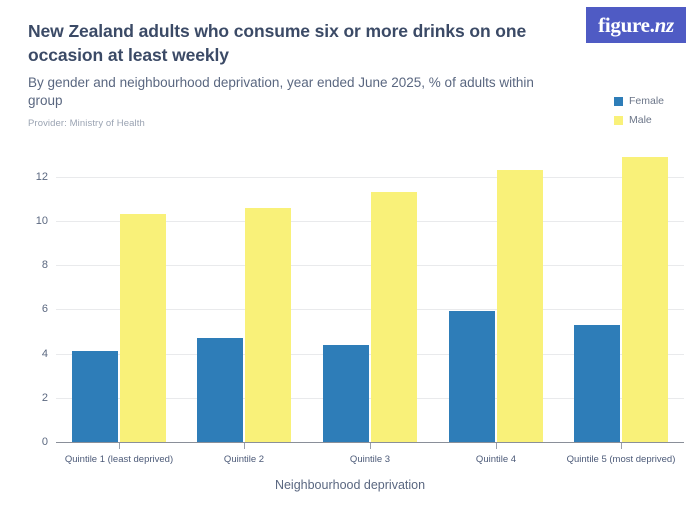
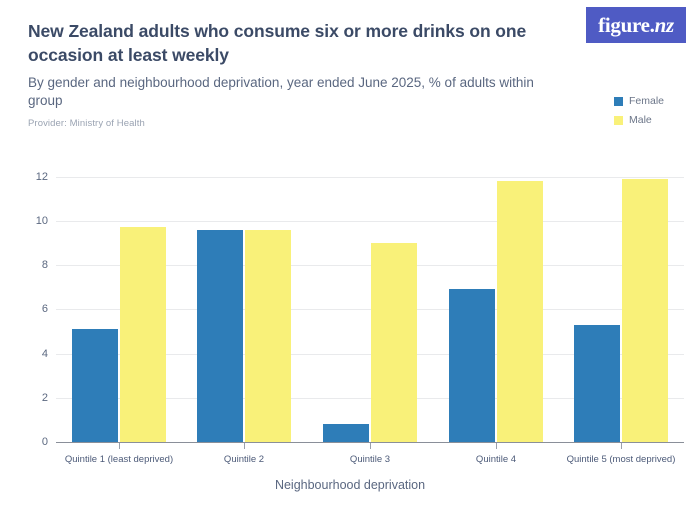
Female/Quintile 1 (least deprived): 4.1 -> 5.1
Male/Quintile 1 (least deprived): 10.3 -> 9.7
Female/Quintile 2: 4.7 -> 9.6
Male/Quintile 2: 10.6 -> 9.6
Female/Quintile 3: 4.4 -> 0.8
Male/Quintile 3: 11.3 -> 9.0
Female/Quintile 4: 5.9 -> 6.9
Male/Quintile 4: 12.3 -> 11.8
Male/Quintile 5 (most deprived): 12.9 -> 11.9
